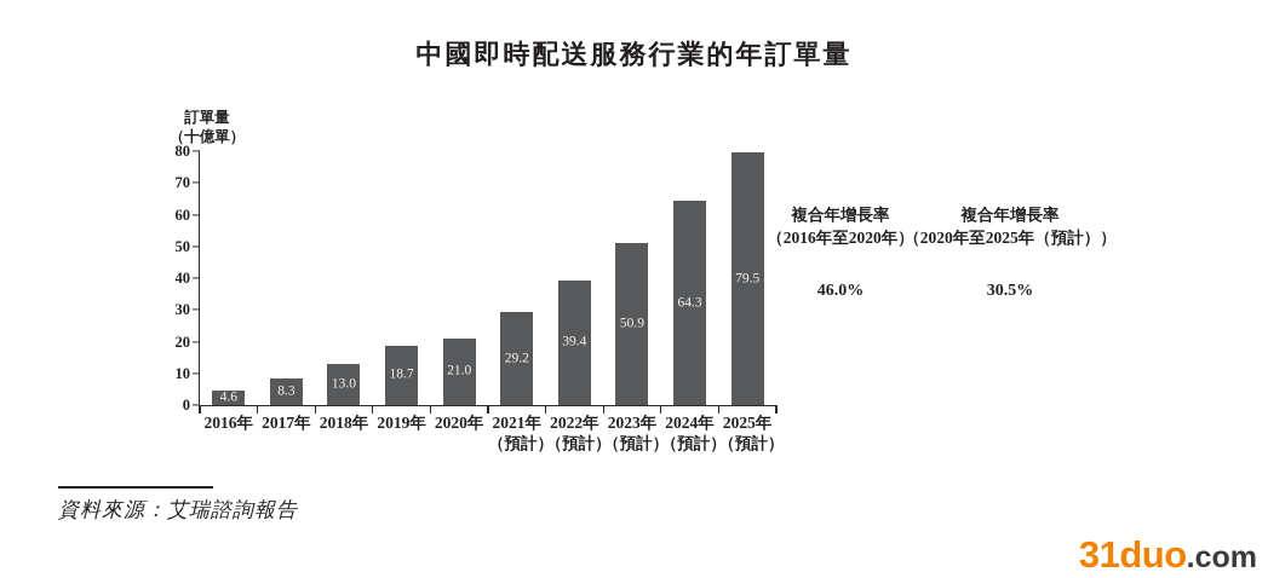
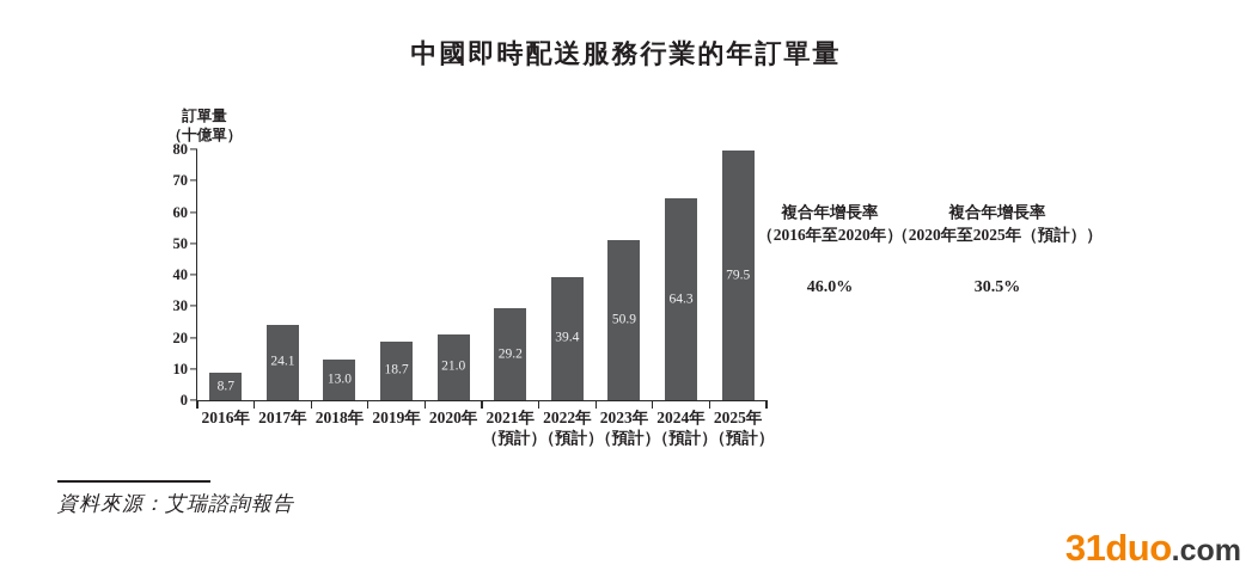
2016年: 4.6 -> 8.7
2017年: 8.3 -> 24.1
